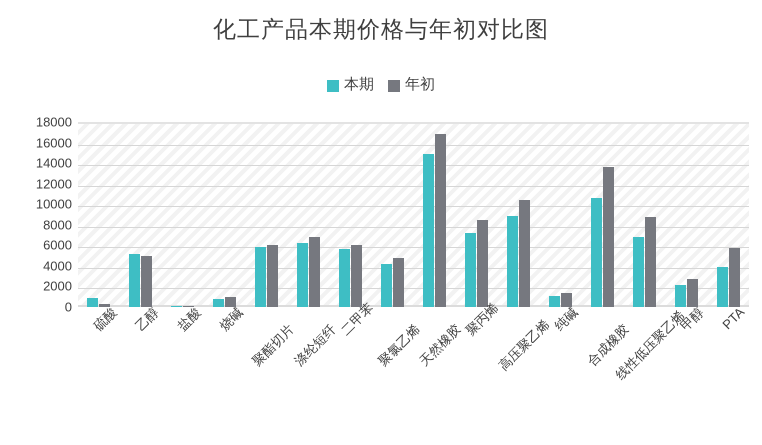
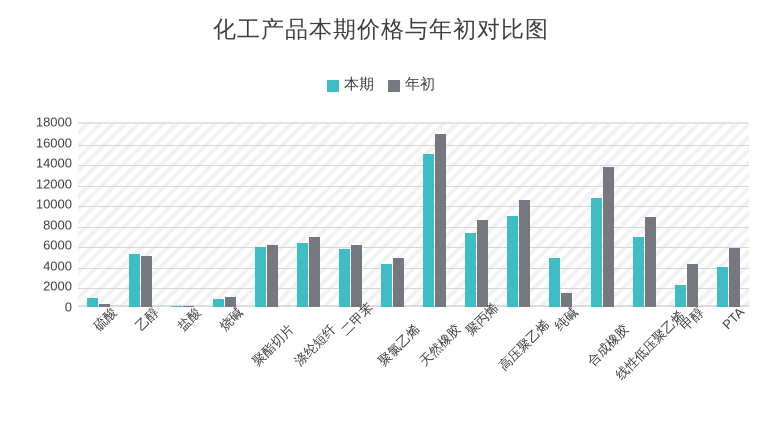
本期/纯碱: 1100 -> 4800
年初/甲醇: 2700 -> 4200
